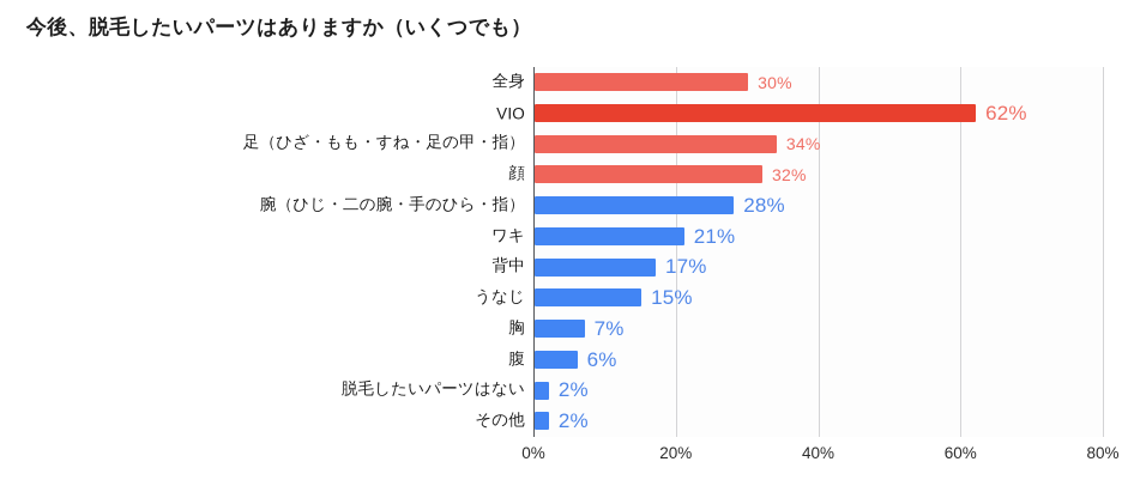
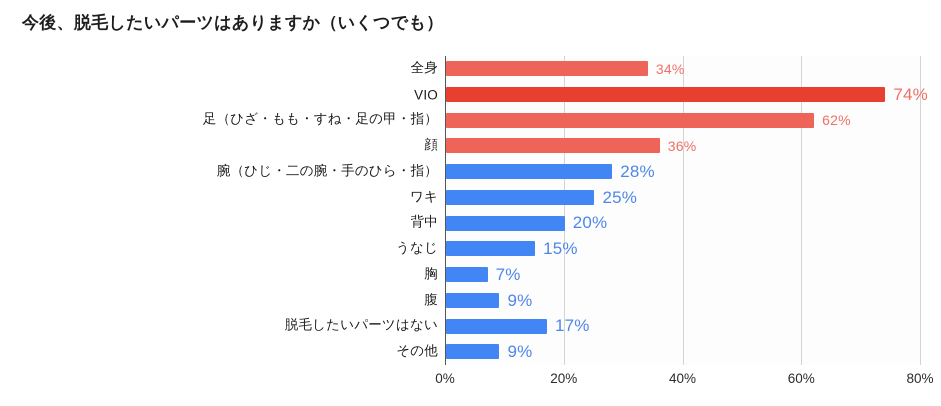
全身: 30% -> 34%
VIO: 62% -> 74%
足（ひざ・もも・すね・足の甲・指）: 34% -> 62%
顔: 32% -> 36%
ワキ: 21% -> 25%
背中: 17% -> 20%
腹: 6% -> 9%
脱毛したいパーツはない: 2% -> 17%
その他: 2% -> 9%
